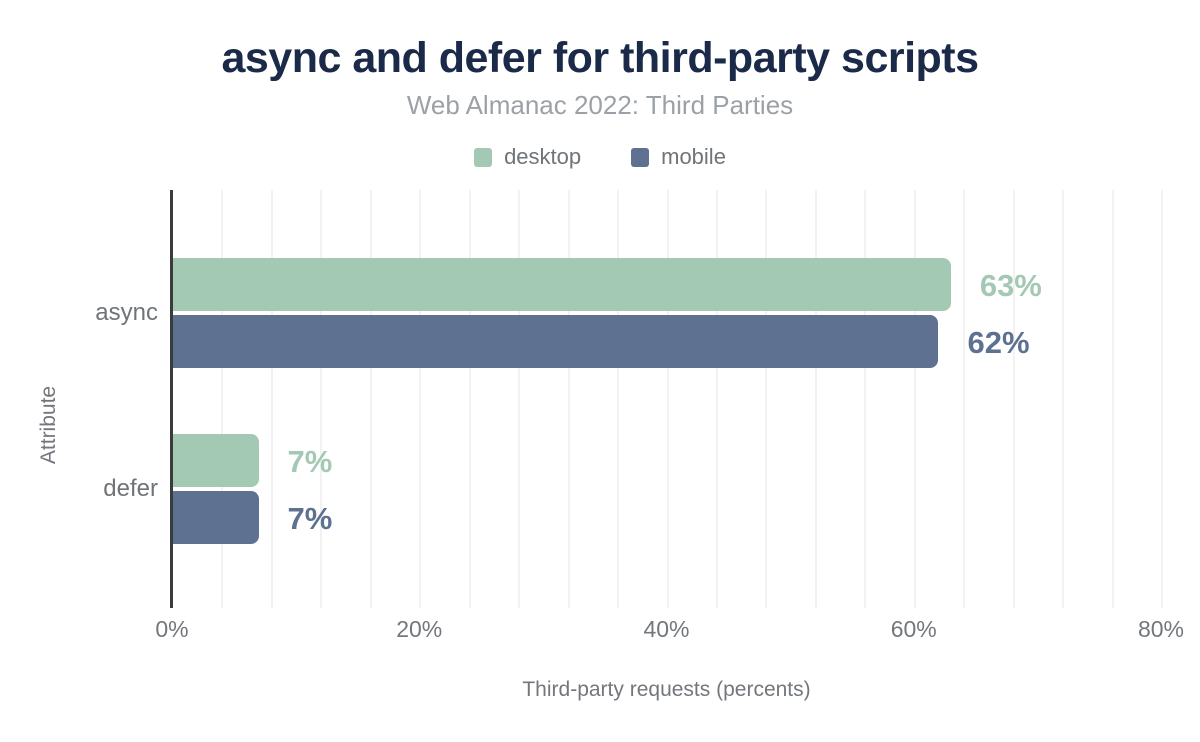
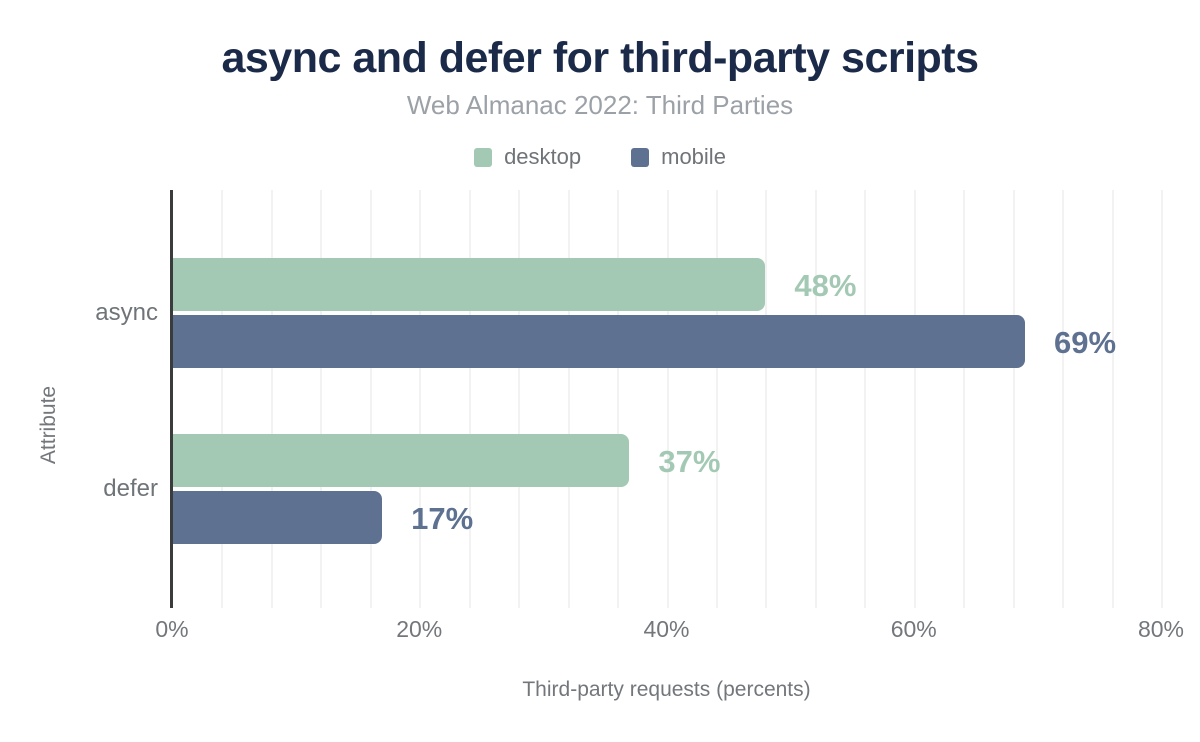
desktop/async: 63% -> 48%
mobile/async: 62% -> 69%
desktop/defer: 7% -> 37%
mobile/defer: 7% -> 17%
